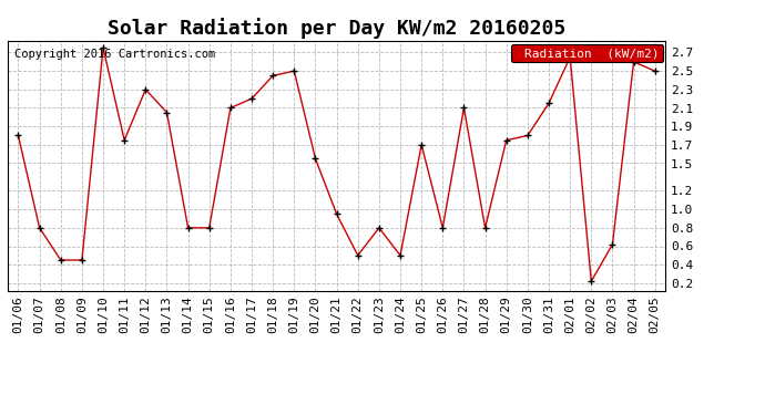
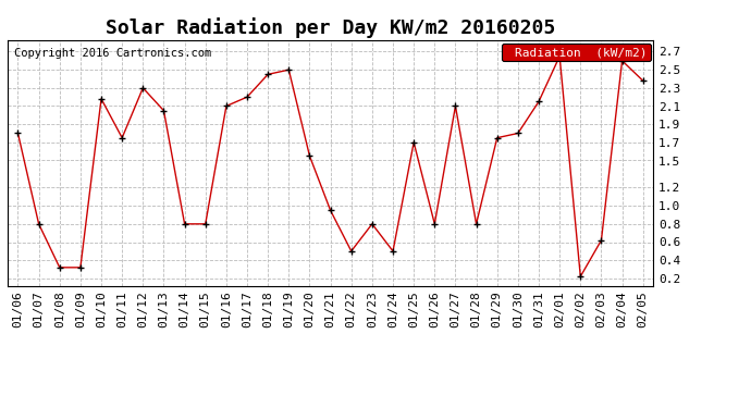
01/08: 0.45 -> 0.32
01/09: 0.45 -> 0.32
01/10: 2.75 -> 2.18
02/05: 2.50 -> 2.38
